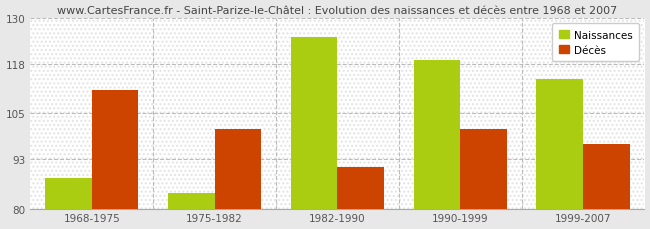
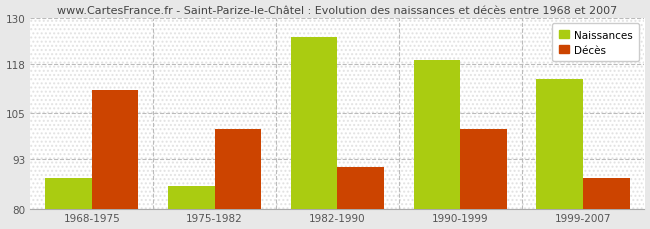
Naissances/1975-1982: 84 -> 86
Décès/1999-2007: 97 -> 88
